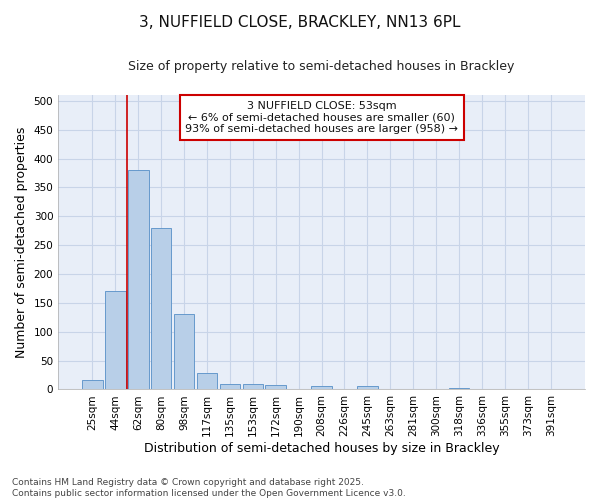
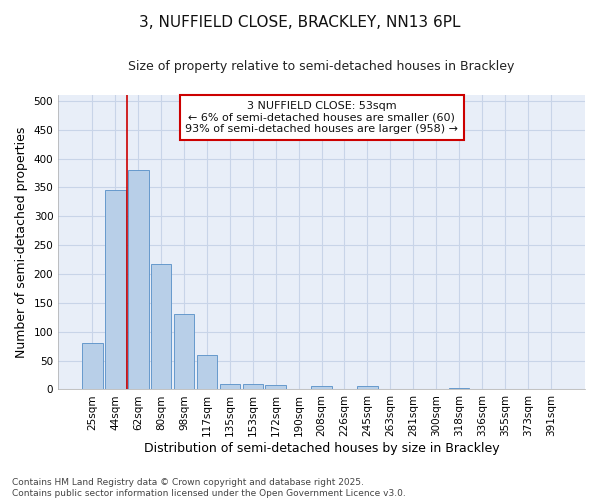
25sqm: 17 -> 80
44sqm: 170 -> 346
80sqm: 280 -> 218
117sqm: 28 -> 60
